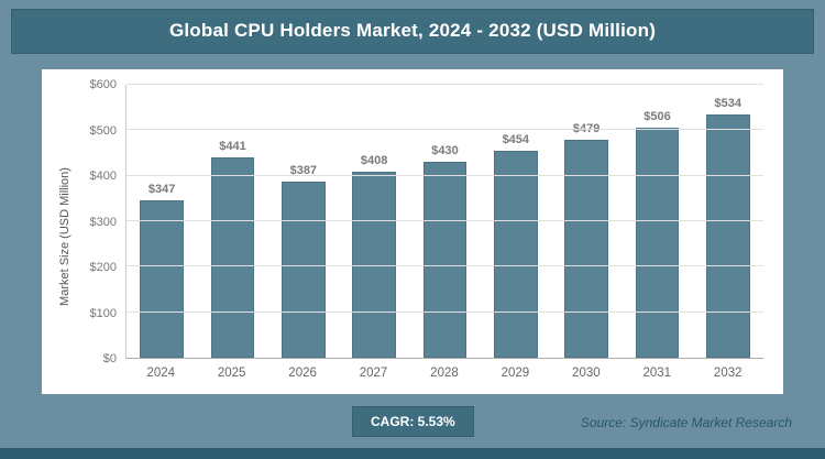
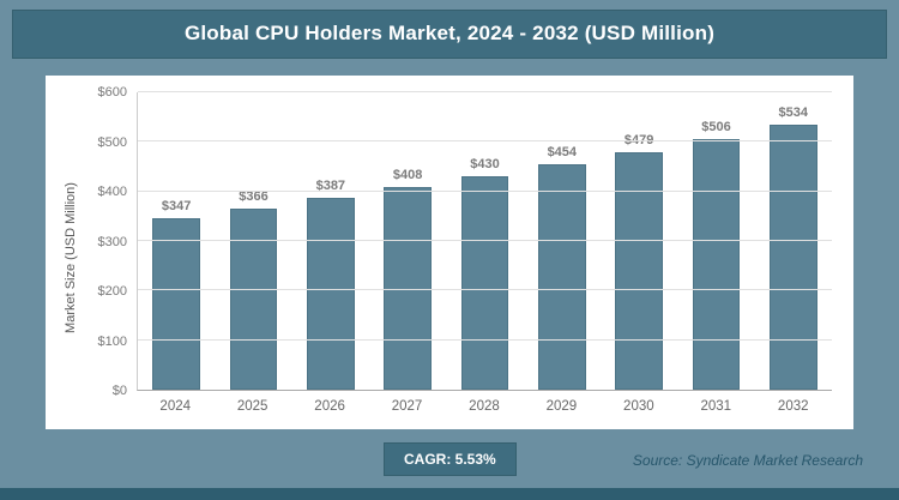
2025: $441 -> $366
